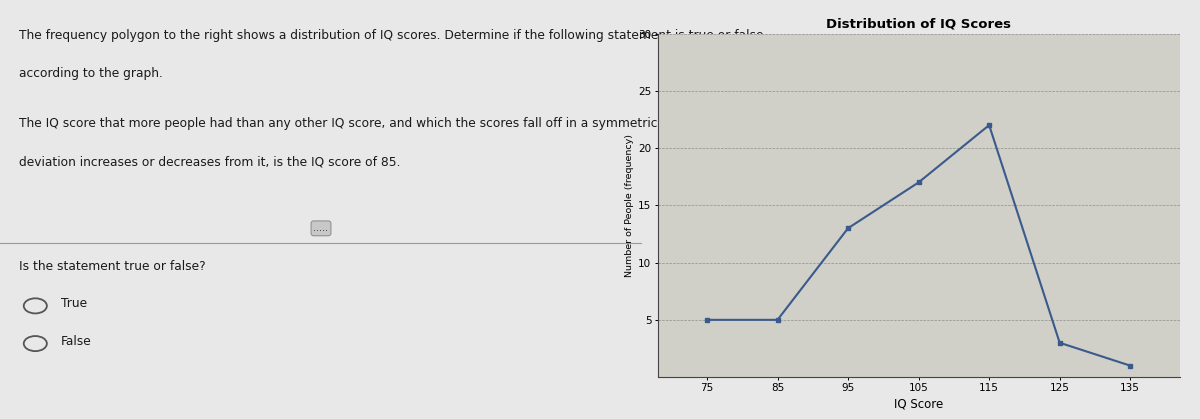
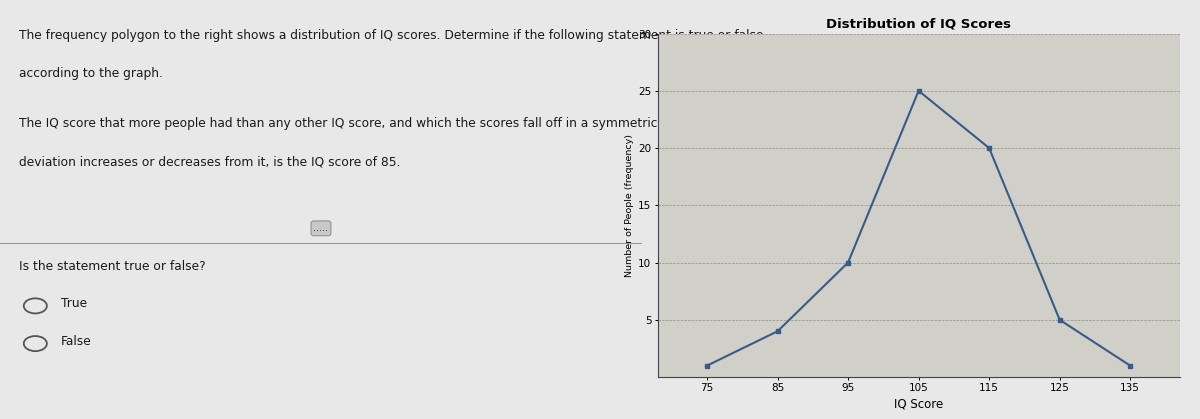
75: 5 -> 1
85: 5 -> 4
95: 13 -> 10
105: 17 -> 25
115: 22 -> 20
125: 3 -> 5
